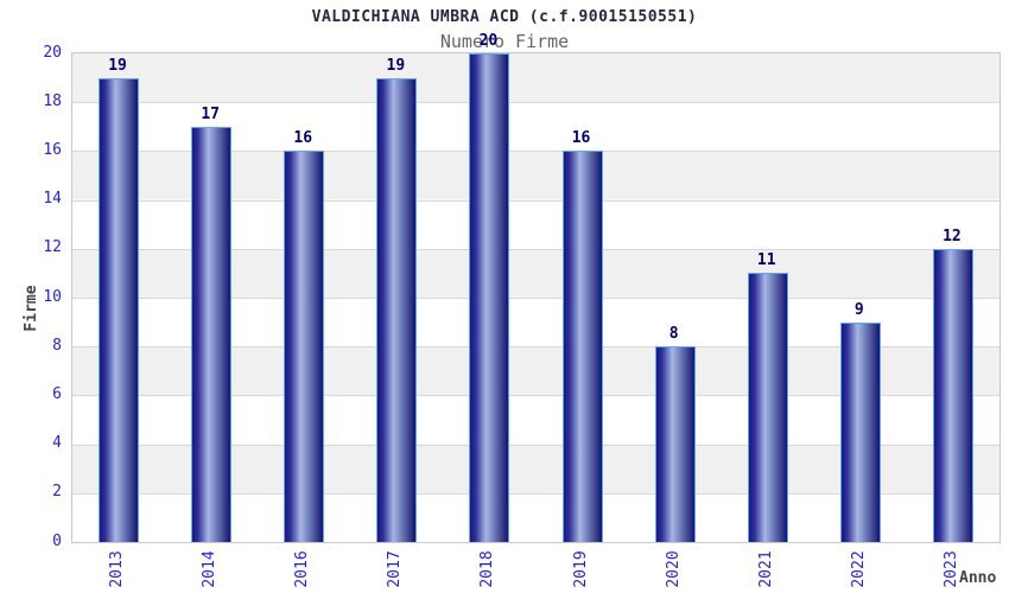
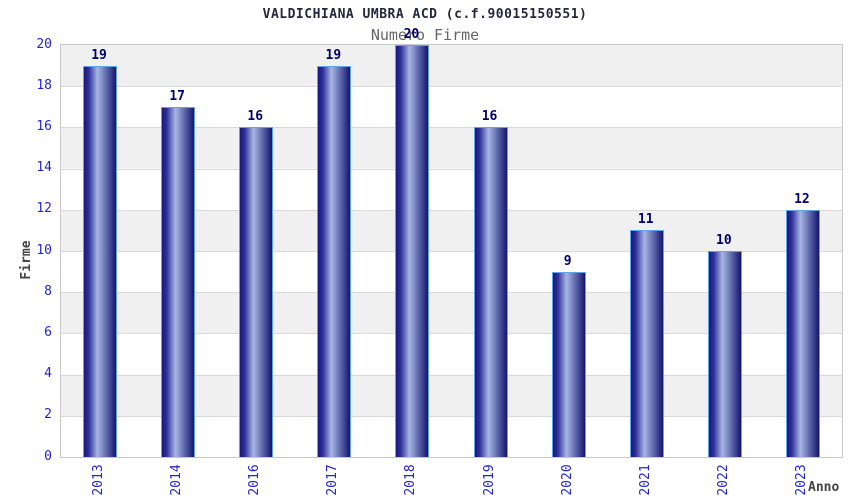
2020: 8 -> 9
2022: 9 -> 10
